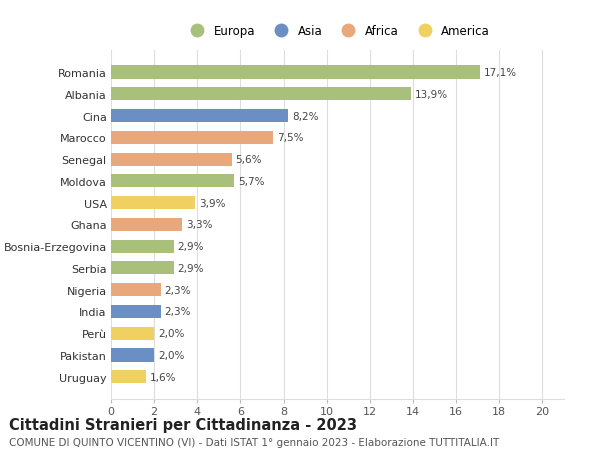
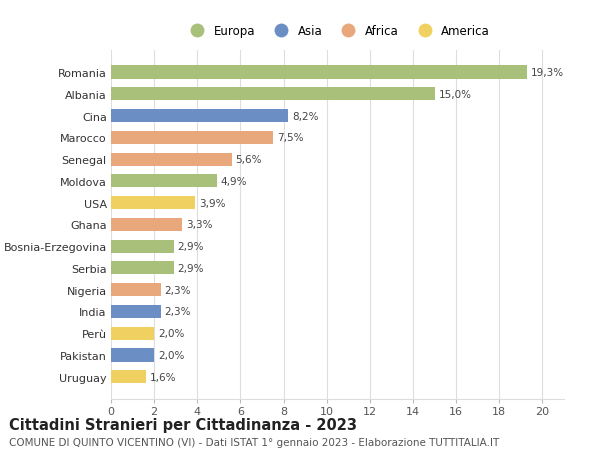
Romania: 17,1% -> 19,3%
Albania: 13,9% -> 15,0%
Moldova: 5,7% -> 4,9%
